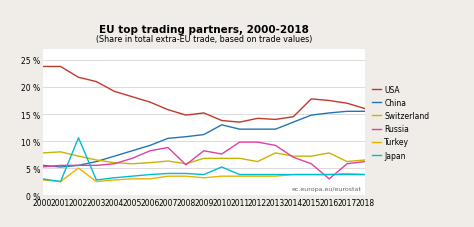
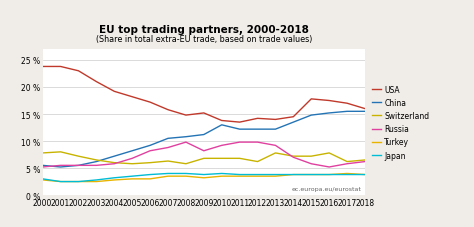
USA/2002: 21.8 % -> 23.0 %
Turkey/2002: 5.0 % -> 2.5 %
Japan/2002: 10.6 % -> 2.5 %
Russia/2008: 5.6 % -> 9.8 %
Russia/2010: 7.6 % -> 9.2 %
Japan/2010: 5.2 % -> 4.0 %
Russia/2016: 3.0 % -> 5.2 %
